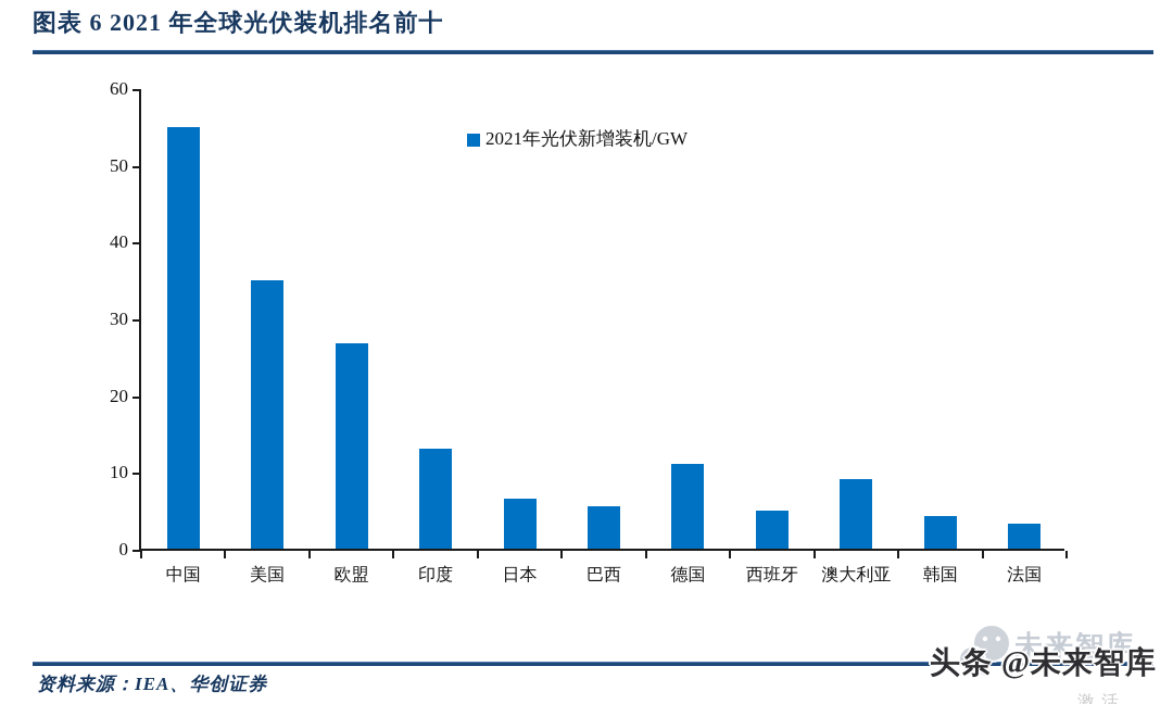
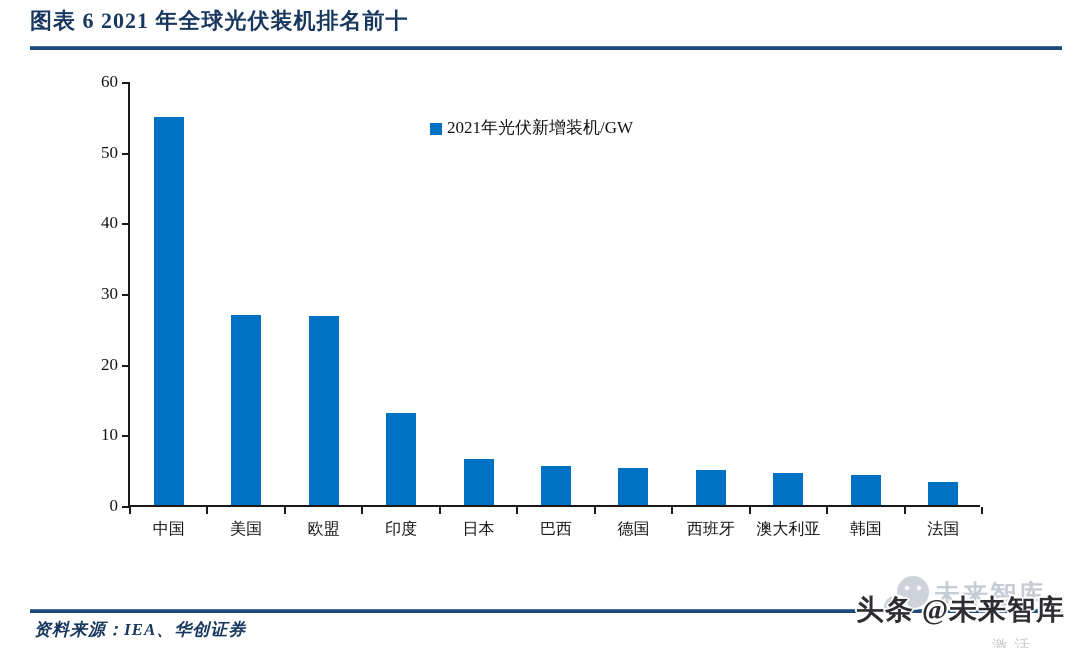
美国: 35 -> 27
德国: 11 -> 5
澳大利亚: 9 -> 5
